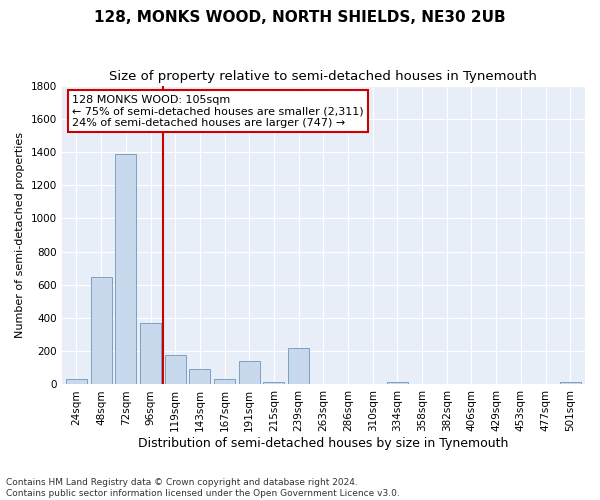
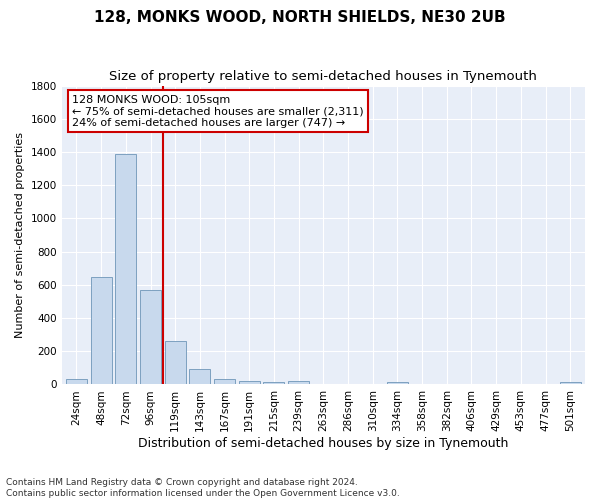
96sqm: 370 -> 570
119sqm: 180 -> 260
191sqm: 140 -> 20
239sqm: 220 -> 20
